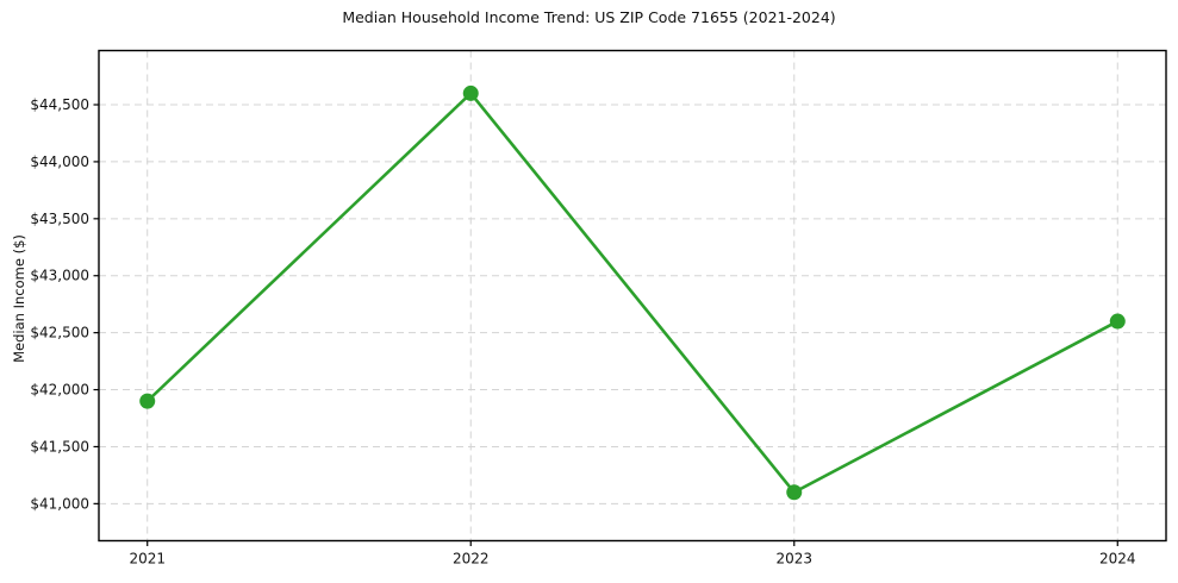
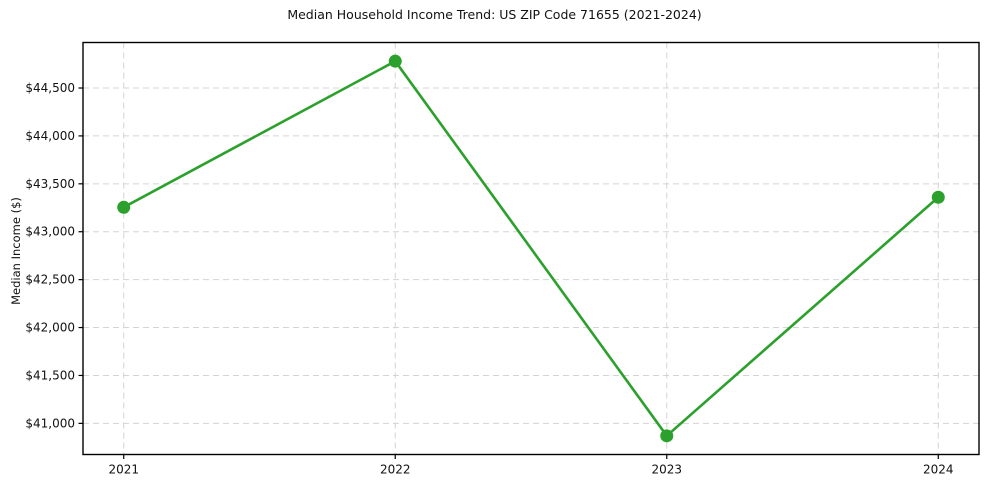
2021: $41900 -> $43300
2022: $44600 -> $44800
2023: $41100 -> $40900
2024: $42600 -> $43400
